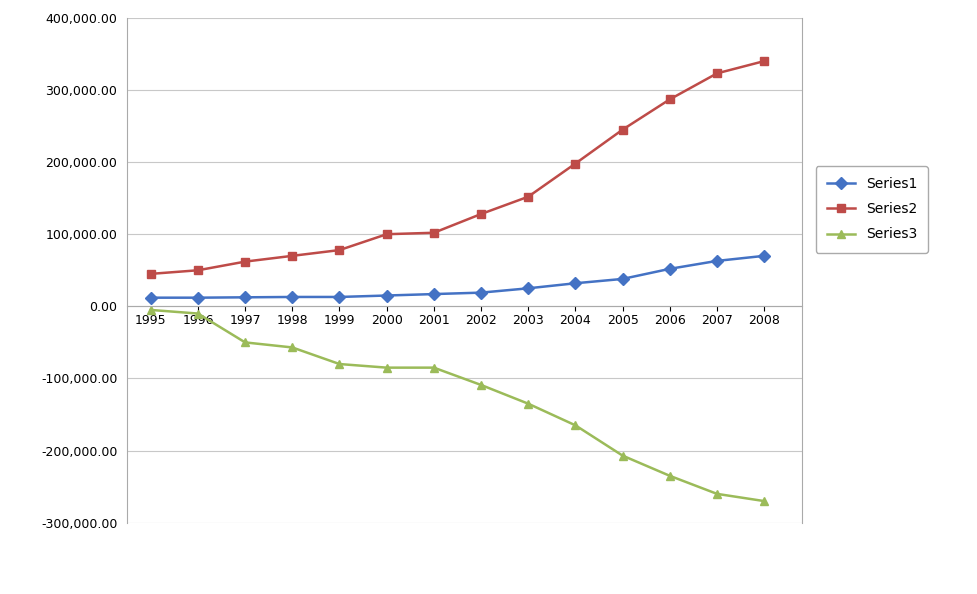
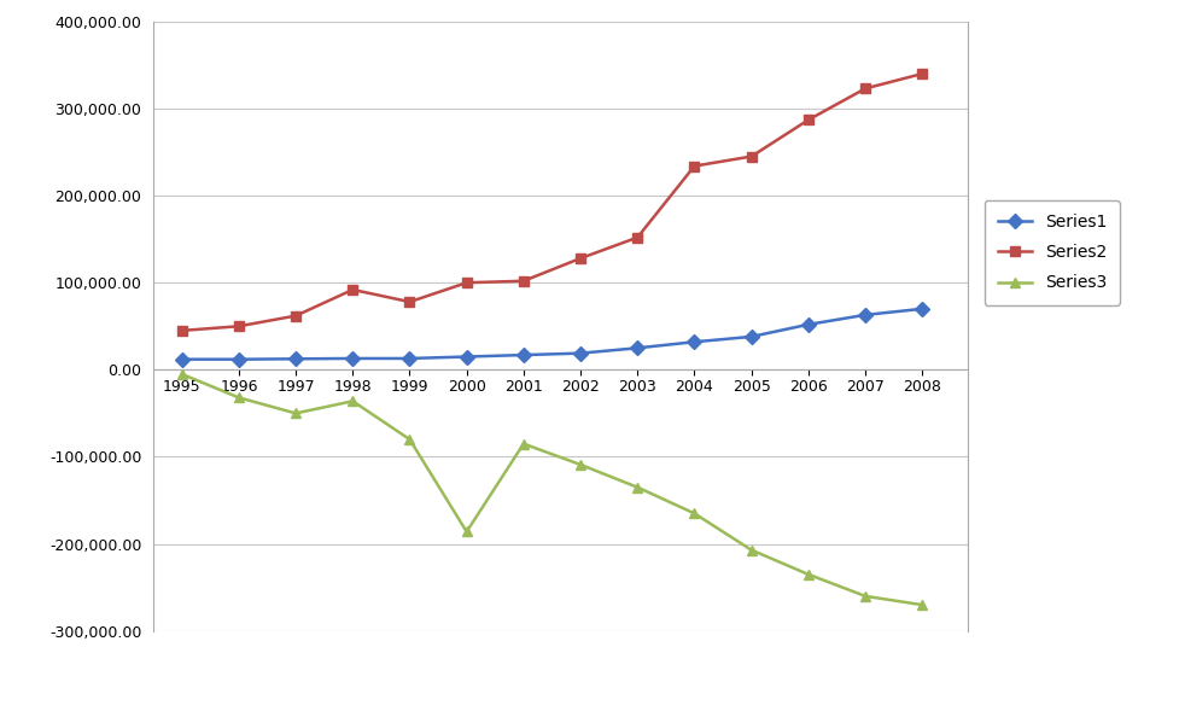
Series3/1996: -10,000 -> -32,000
Series2/1998: 70,000 -> 92,000
Series3/1998: -57,000 -> -36,000
Series3/2000: -85,000 -> -186,000
Series2/2004: 198,000 -> 234,000
